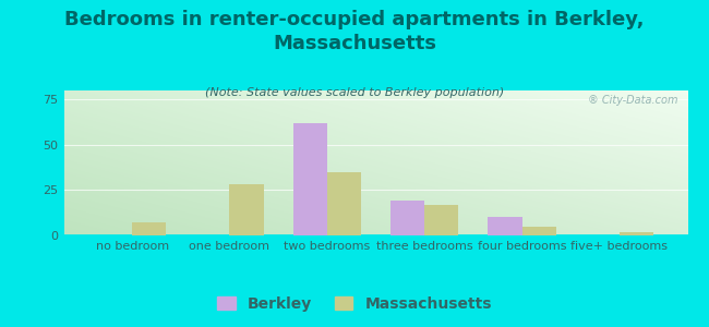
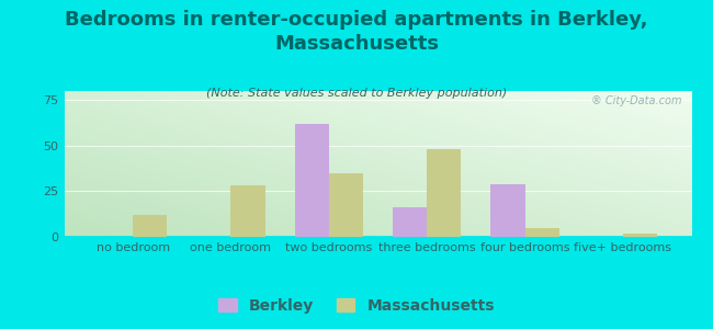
Massachusetts/no bedroom: 7 -> 12
Berkley/three bedrooms: 19 -> 16
Massachusetts/three bedrooms: 17 -> 48
Berkley/four bedrooms: 10 -> 29
